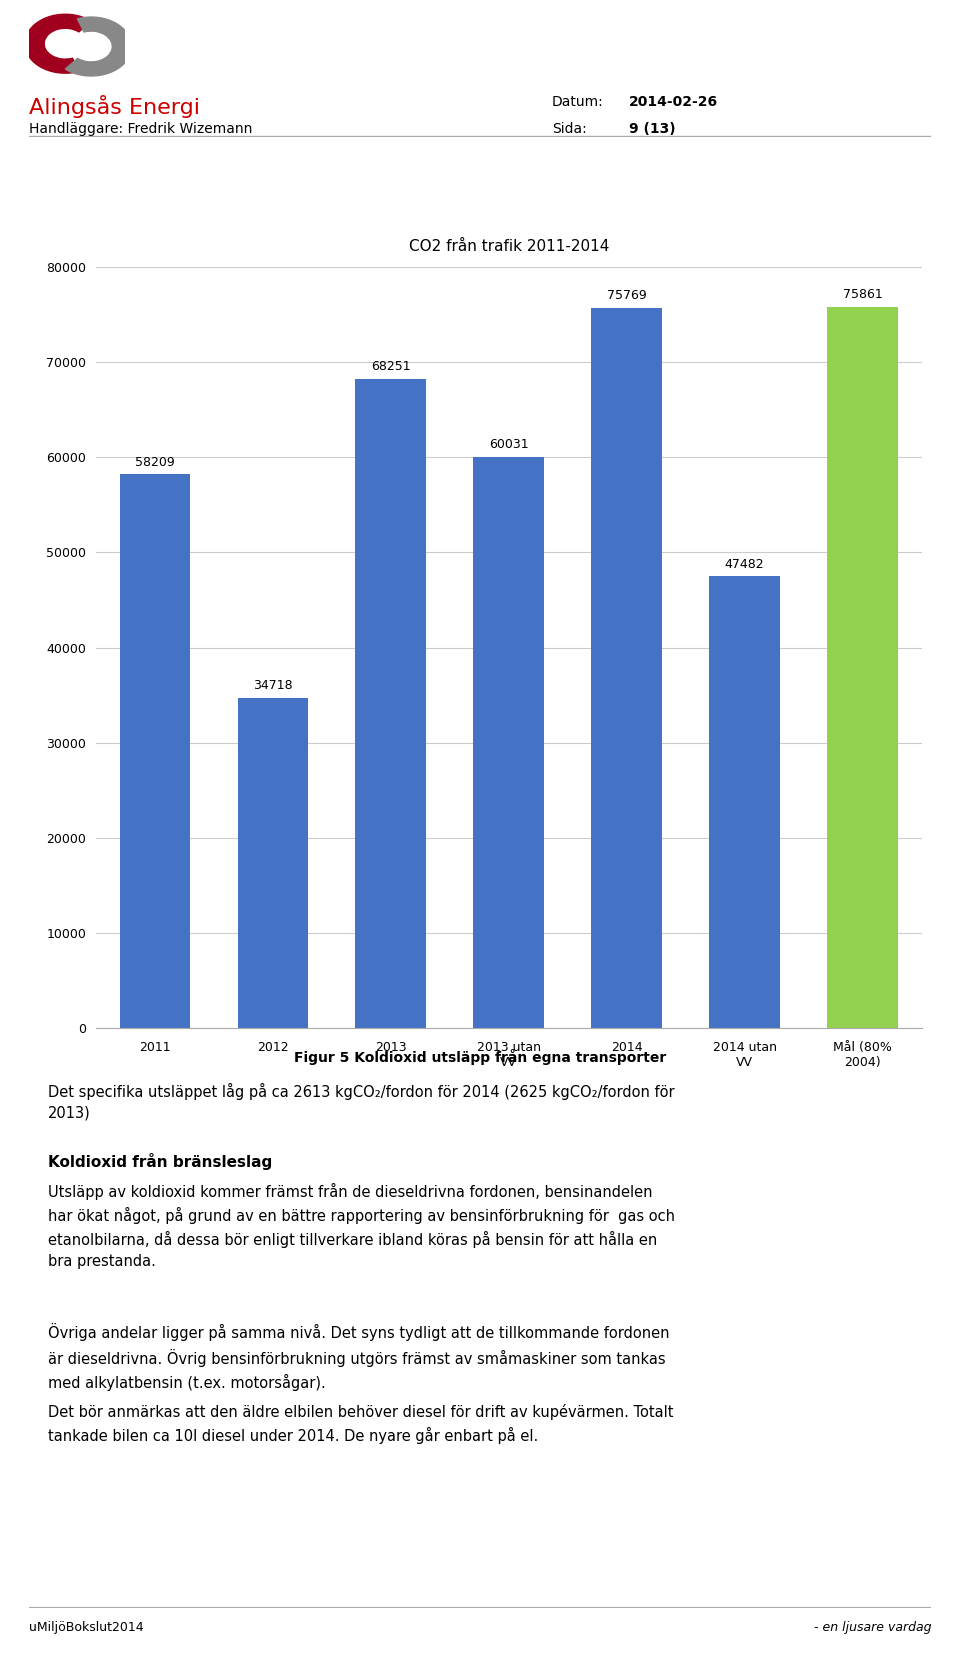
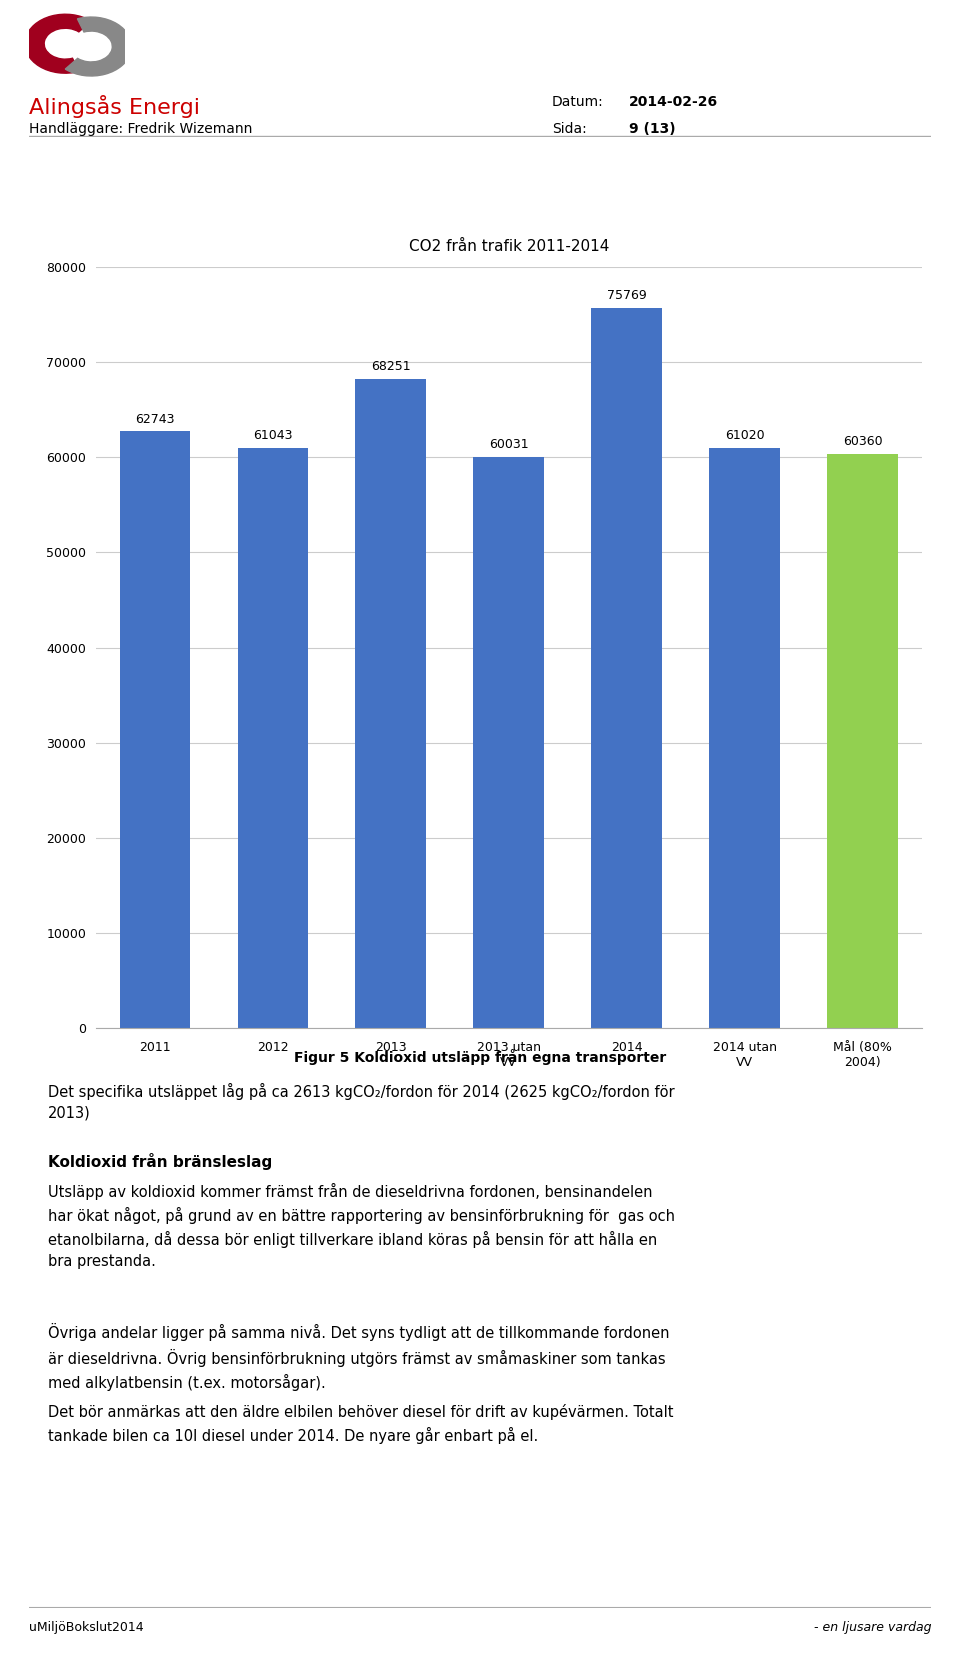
2011: 58209 -> 62743
2012: 34718 -> 61043
2014 utan VV: 47482 -> 61020
Mål (80% 2004): 75861 -> 60360
